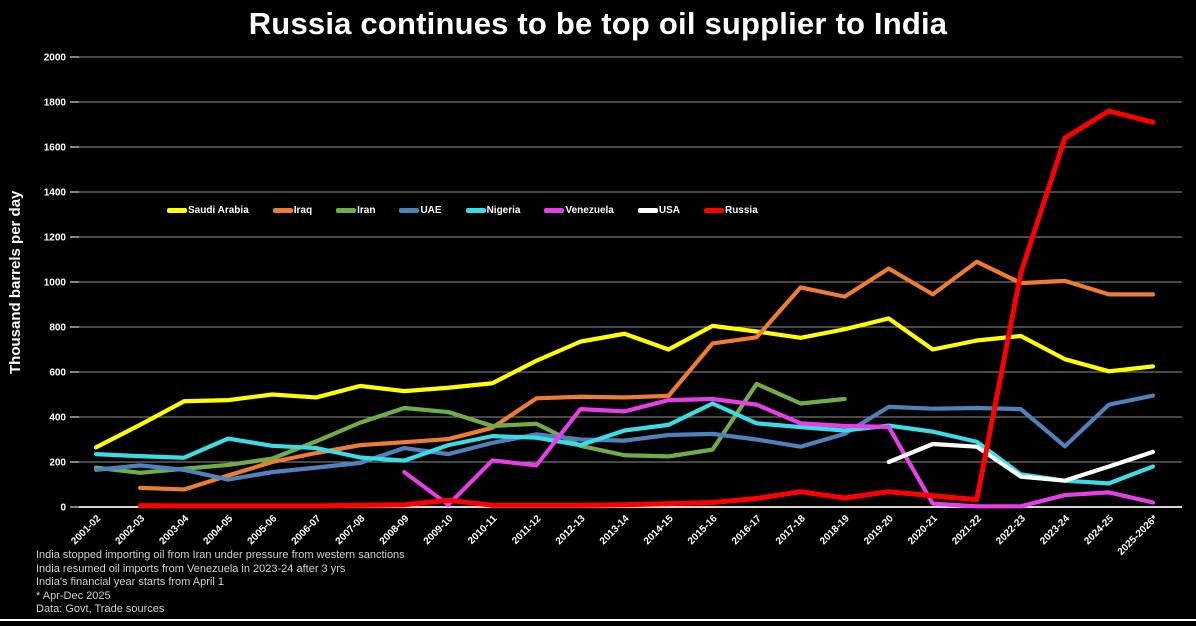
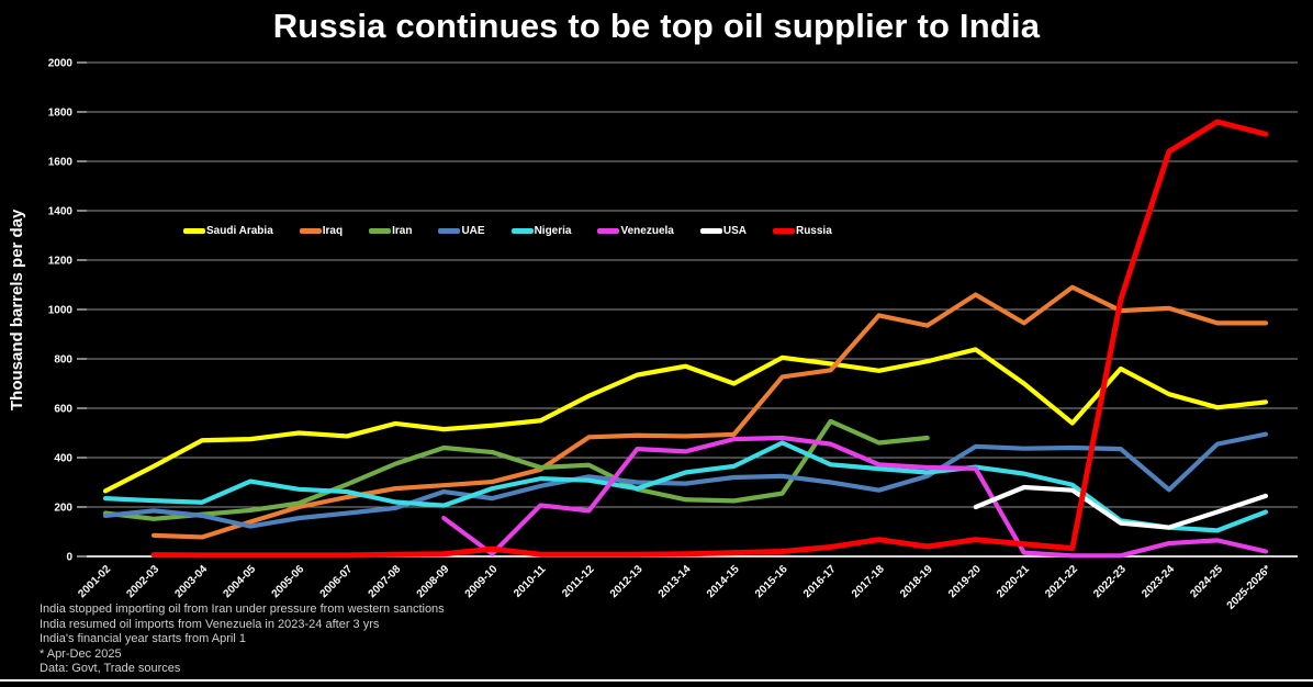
Saudi Arabia/2021-22: 740 -> 540
